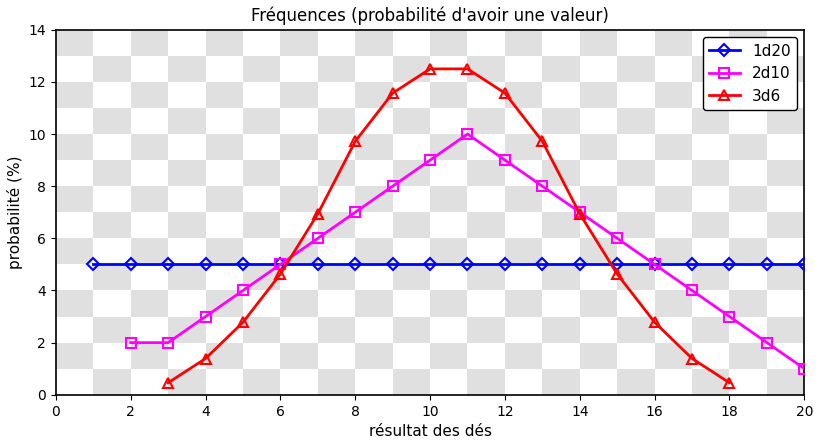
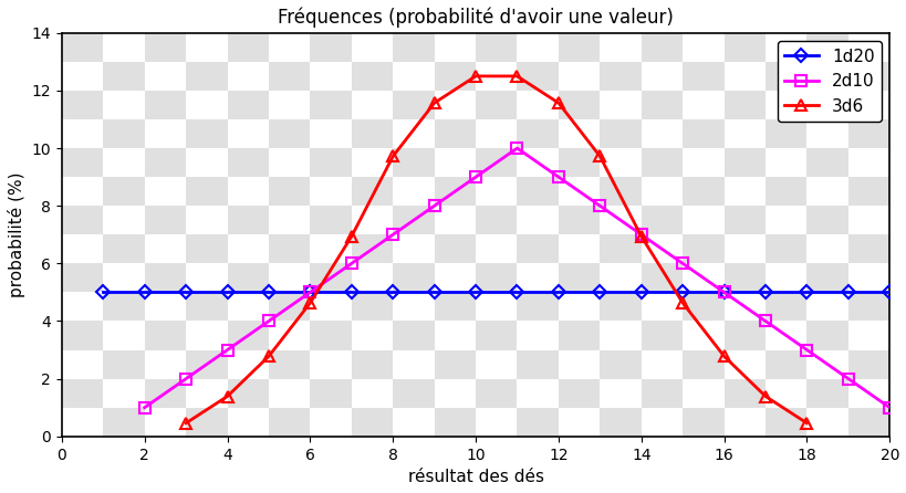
2d10/2: 2 -> 1
